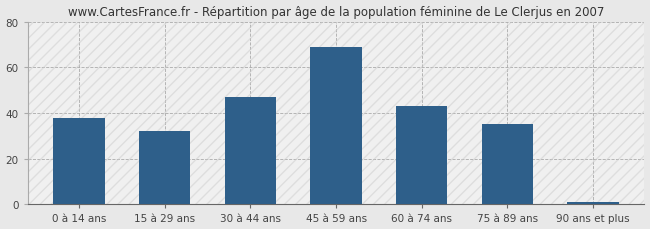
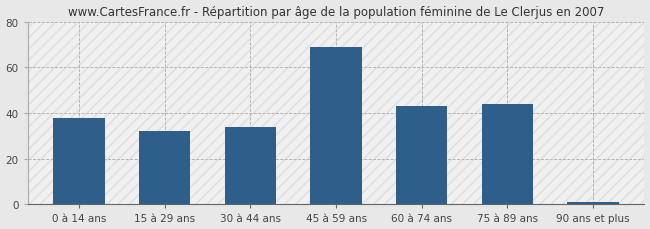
30 à 44 ans: 47 -> 34
75 à 89 ans: 35 -> 44
